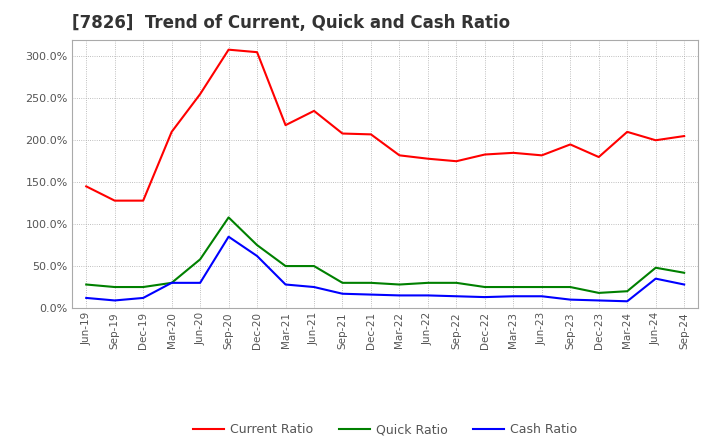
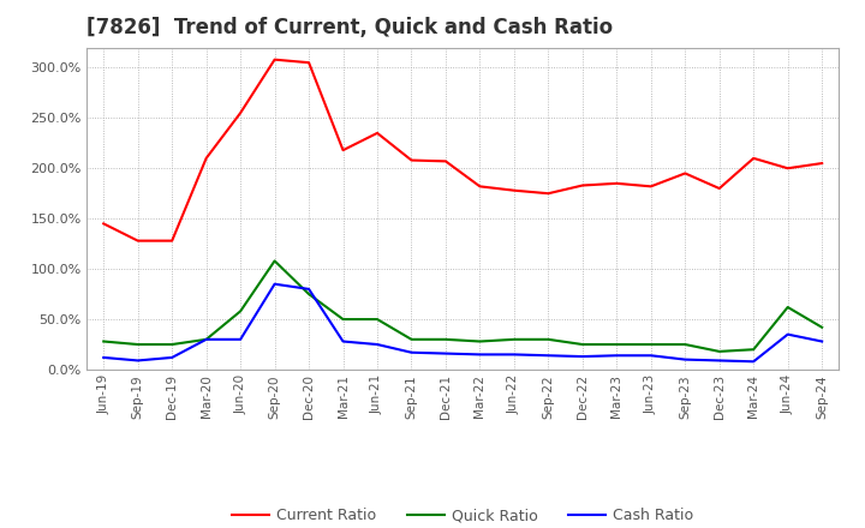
Cash Ratio/Dec-20: 62% -> 80%
Quick Ratio/Jun-24: 48% -> 62%
